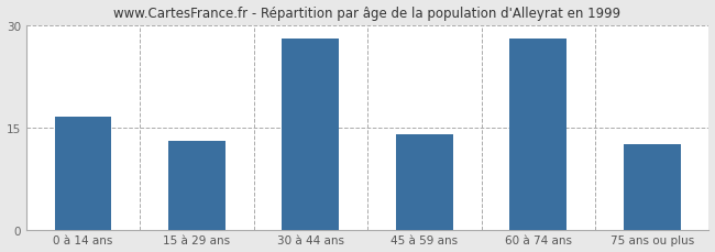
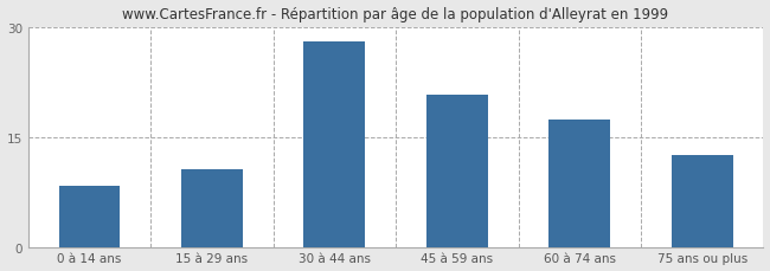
0 à 14 ans: 16.5 -> 8.4
15 à 29 ans: 13.0 -> 10.6
45 à 59 ans: 14.0 -> 20.8
60 à 74 ans: 28.0 -> 17.4
